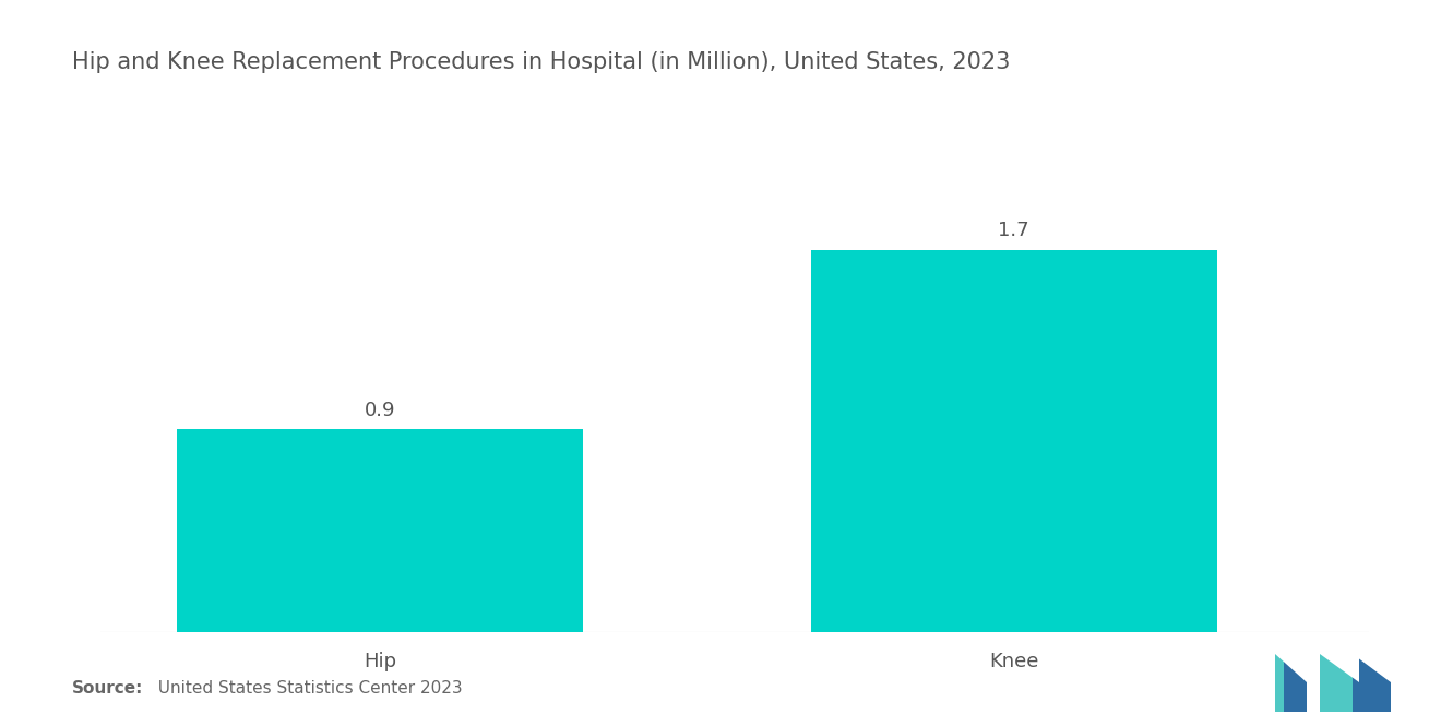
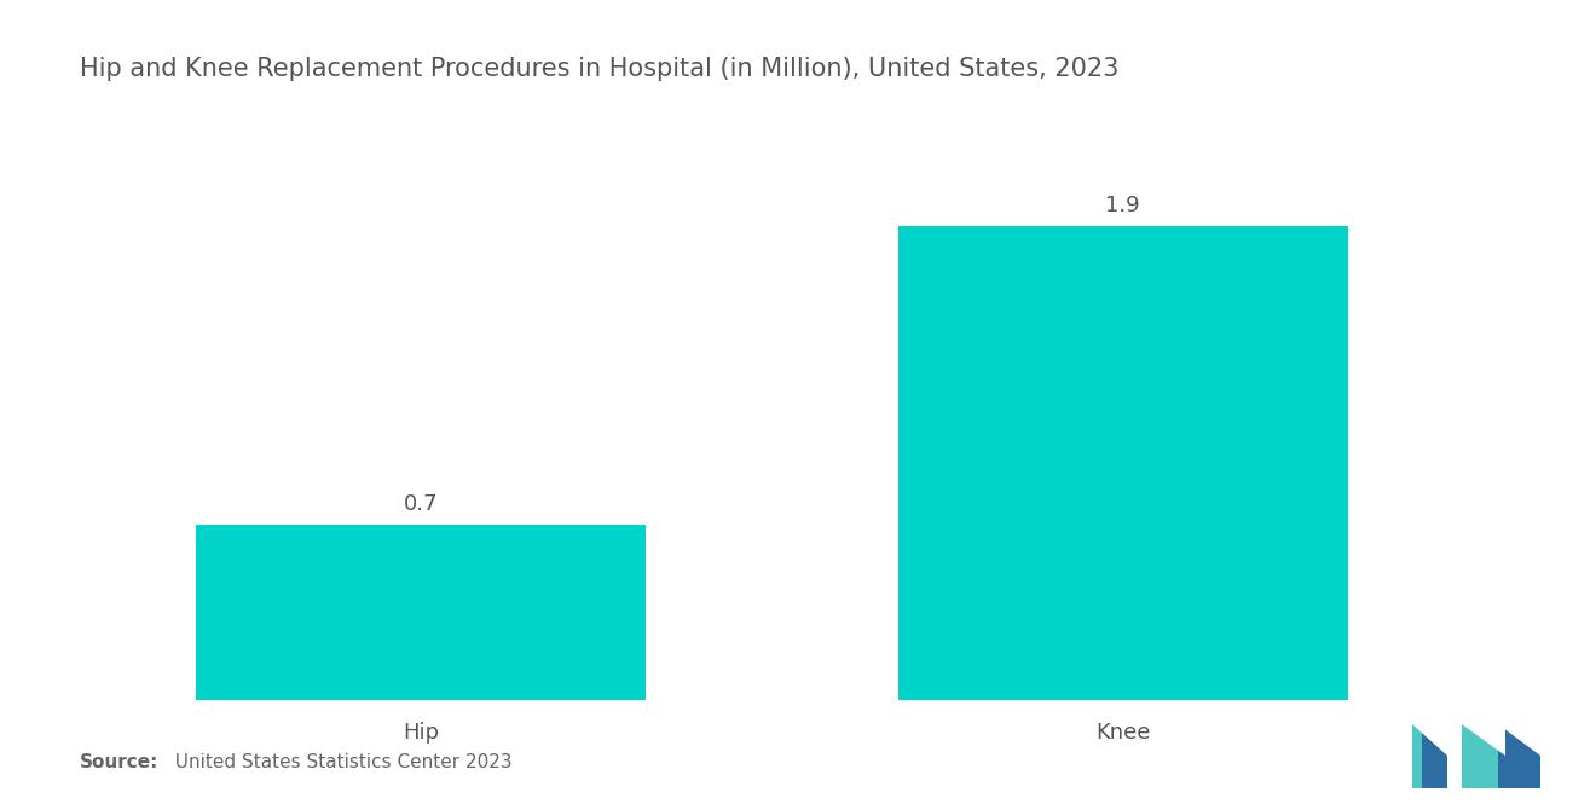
Hip: 0.9 -> 0.7
Knee: 1.7 -> 1.9
